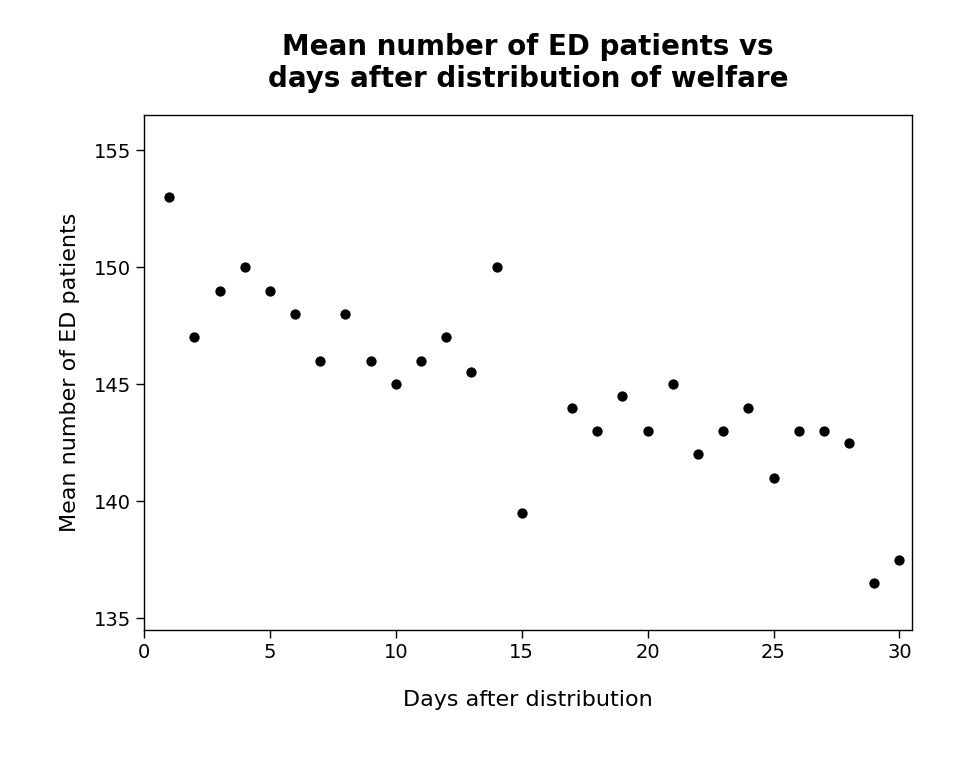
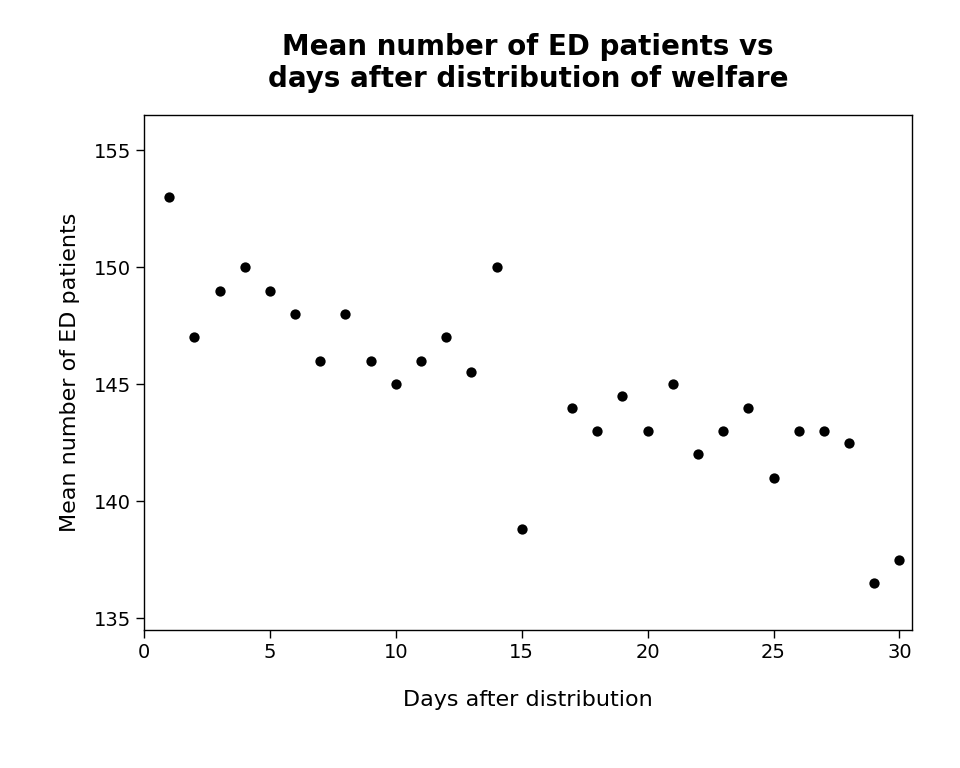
15: 139.5 -> 138.8
